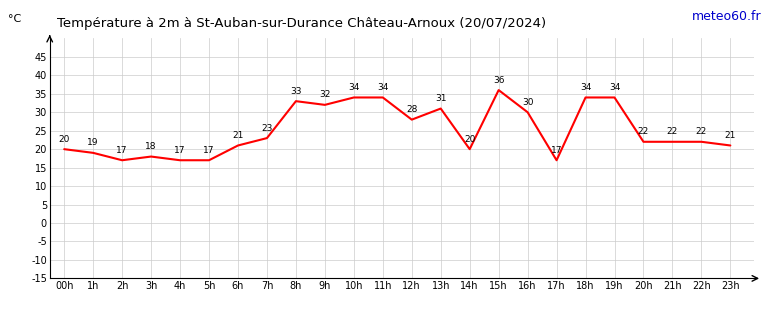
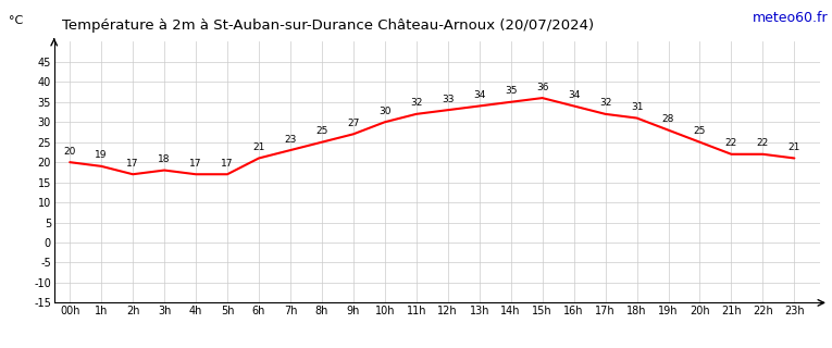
8h: 33 -> 25
9h: 32 -> 27
10h: 34 -> 30
11h: 34 -> 32
12h: 28 -> 33
13h: 31 -> 34
14h: 20 -> 35
16h: 30 -> 34
17h: 17 -> 32
18h: 34 -> 31
19h: 34 -> 28
20h: 22 -> 25
